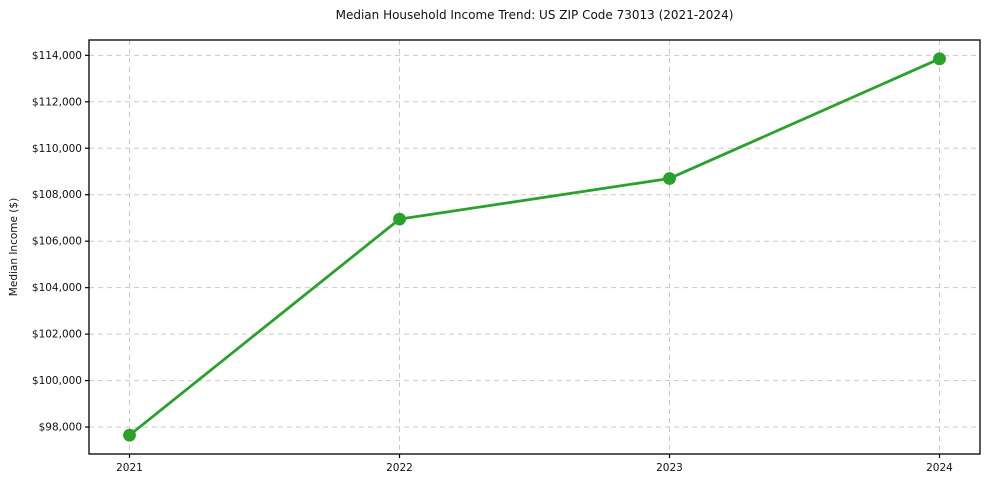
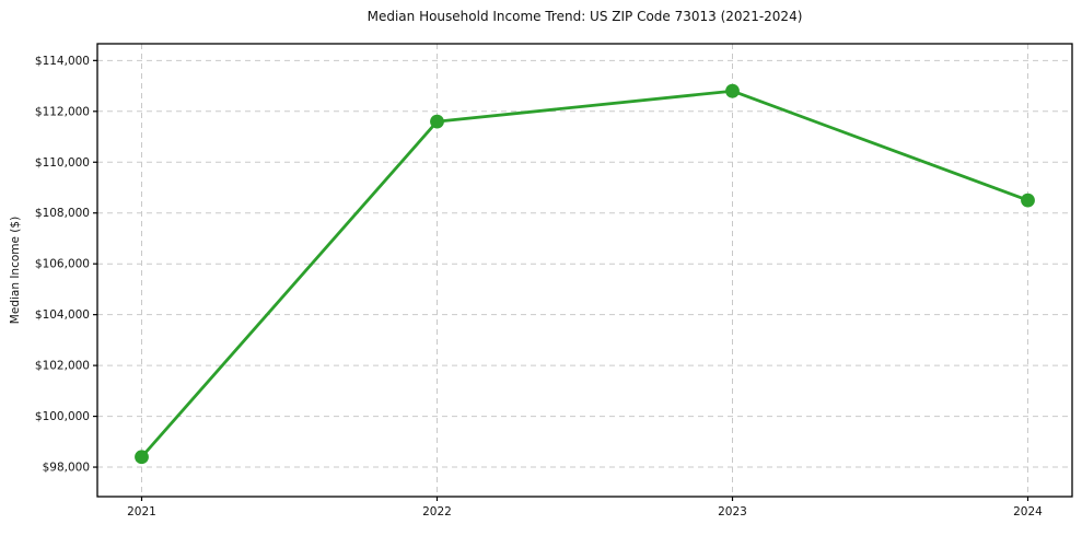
2021: $97600 -> $98400
2022: $107000 -> $111600
2023: $108700 -> $112800
2024: $113800 -> $108500
